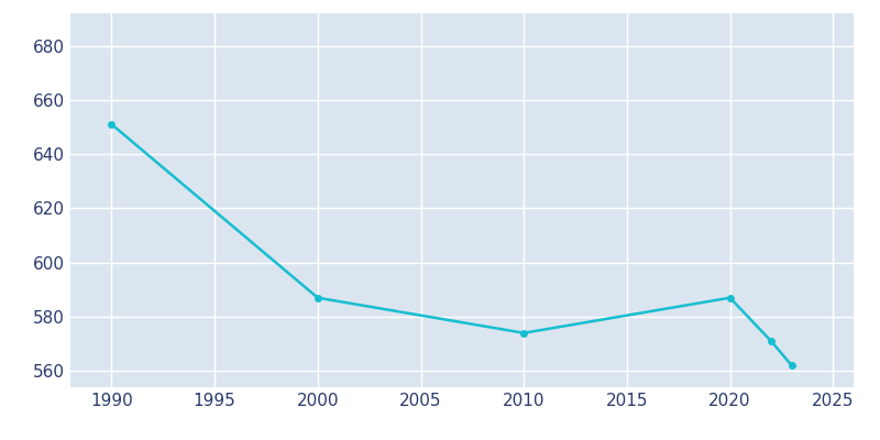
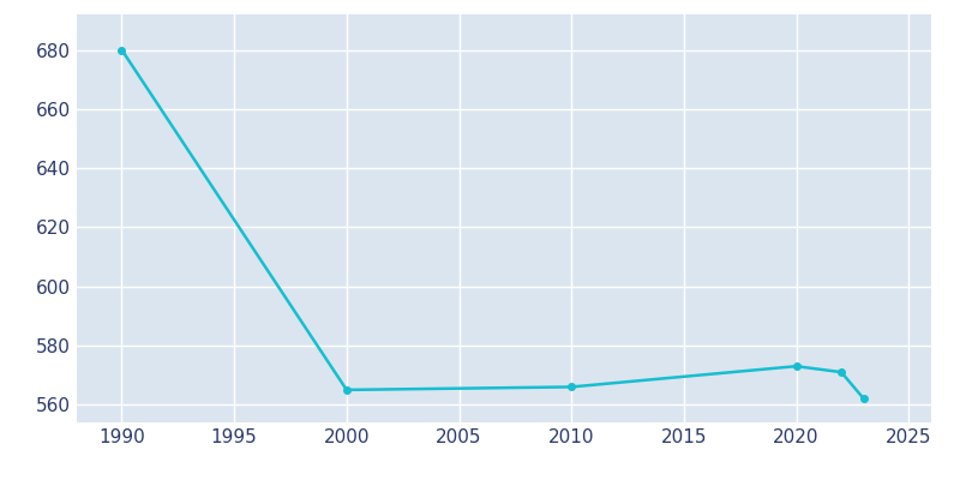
1990: 651 -> 680
2000: 587 -> 565
2010: 574 -> 566
2020: 587 -> 573
